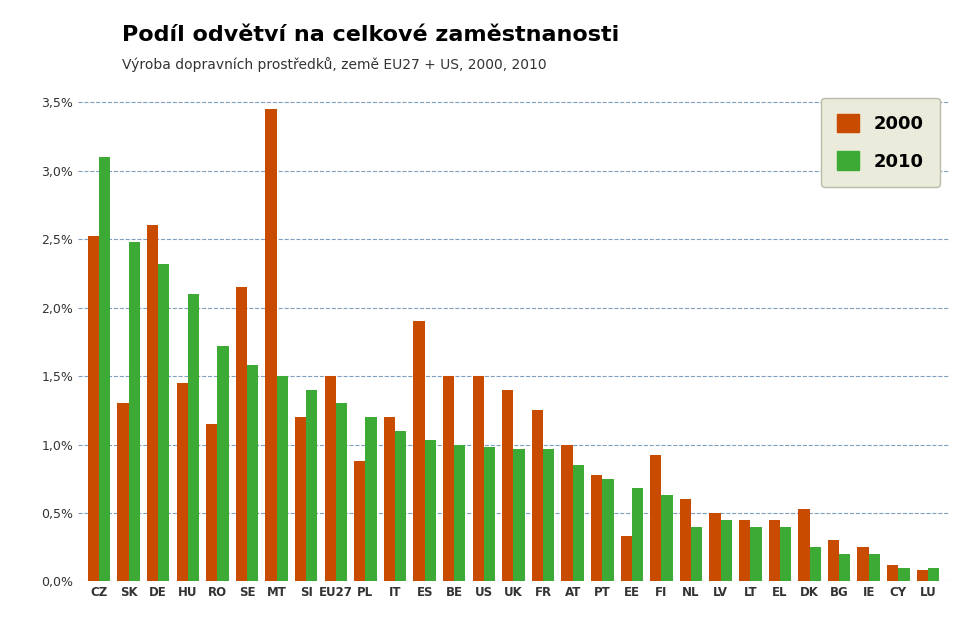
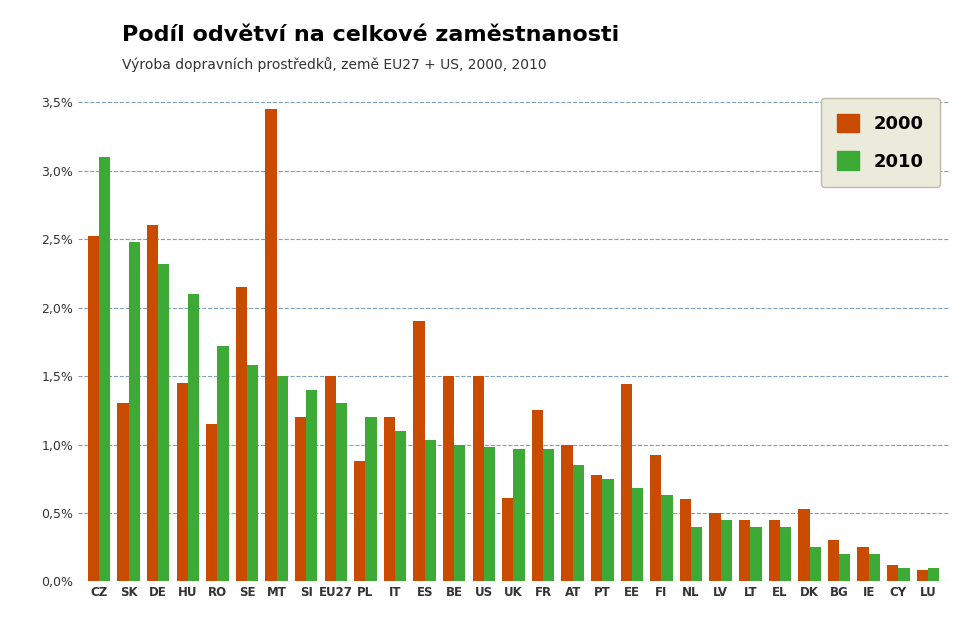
2000/UK: 1,40% -> 0,61%
2000/EE: 0,33% -> 1,44%
